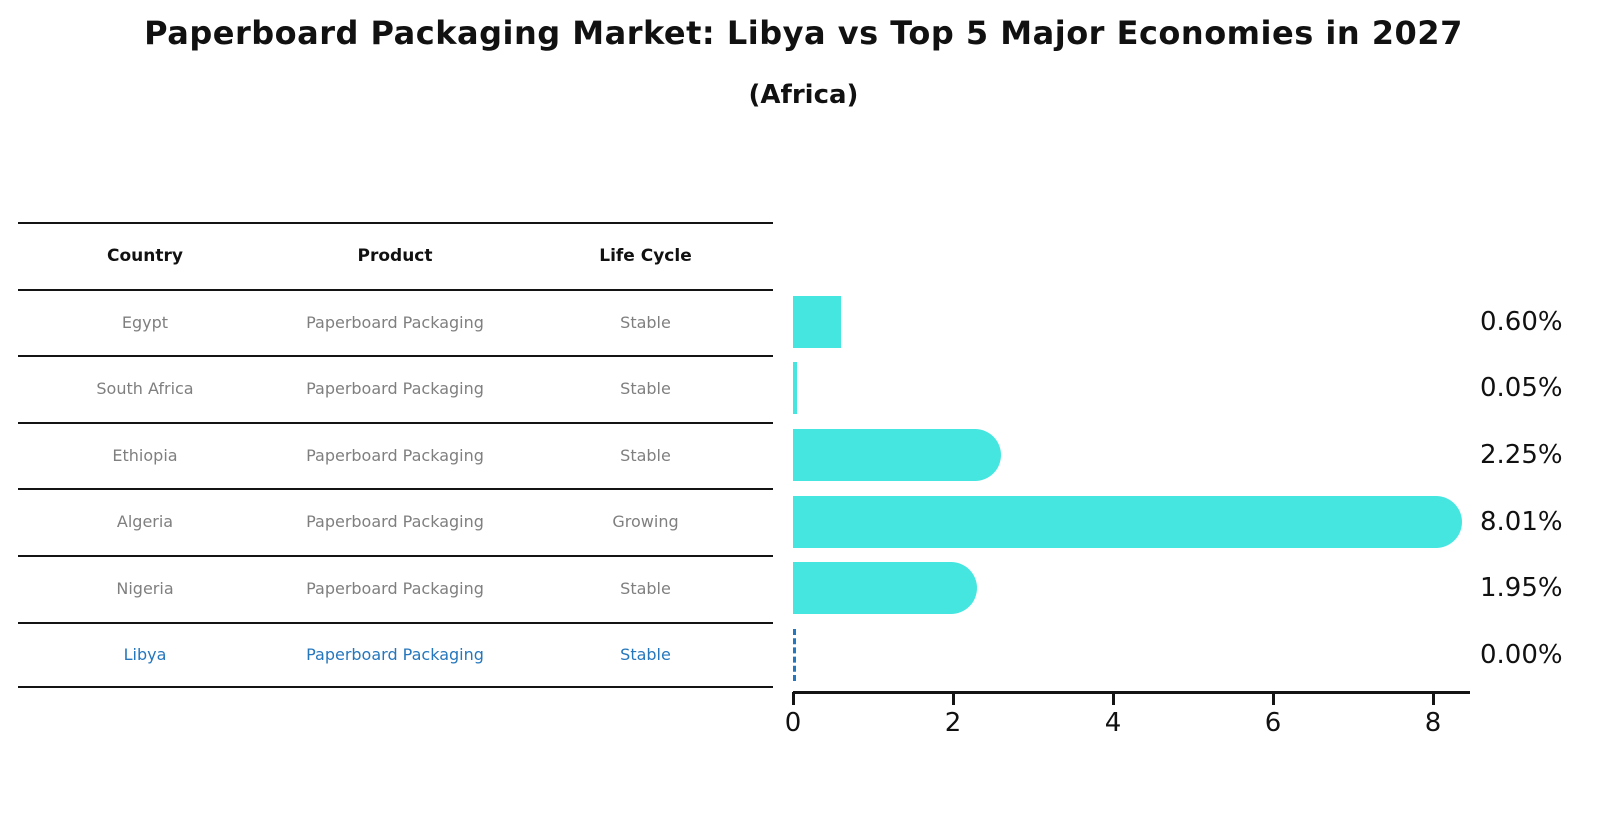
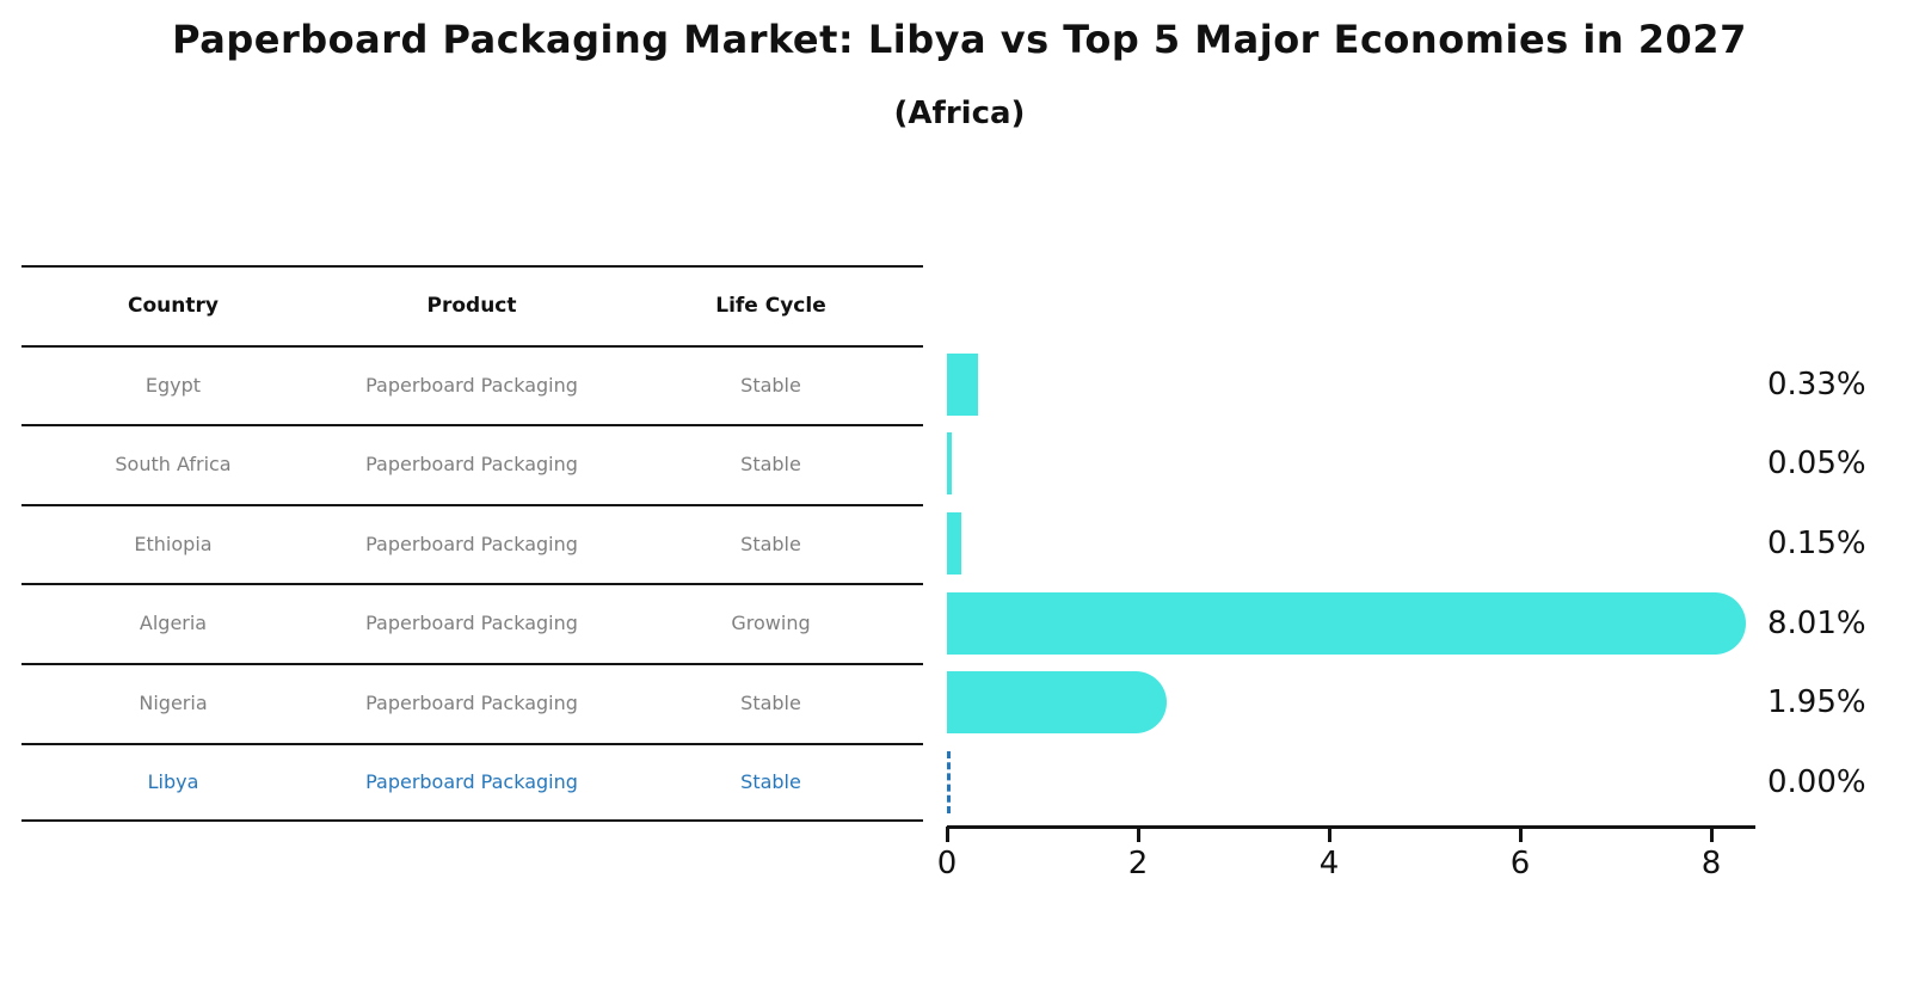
Egypt: 0.60% -> 0.33%
Ethiopia: 2.25% -> 0.15%
